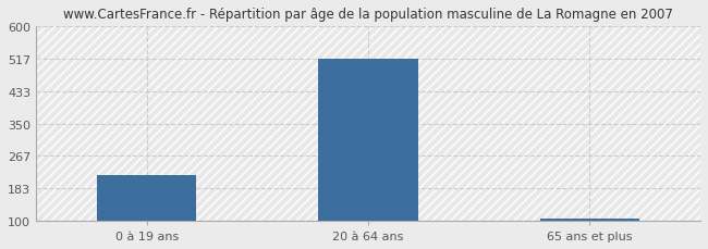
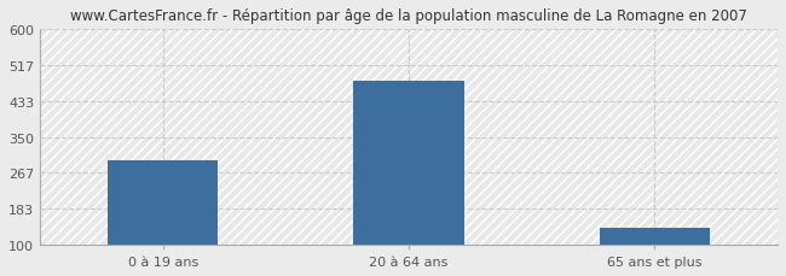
0 à 19 ans: 217 -> 295
20 à 64 ans: 517 -> 480
65 ans et plus: 105 -> 140
